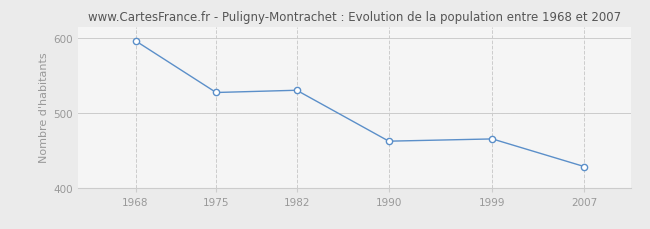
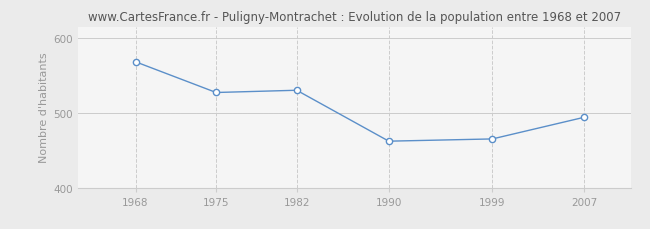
1968: 596 -> 568
2007: 428 -> 494
